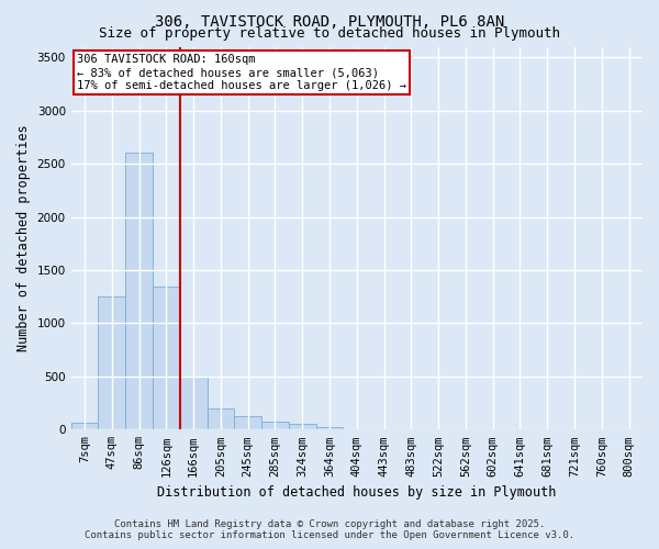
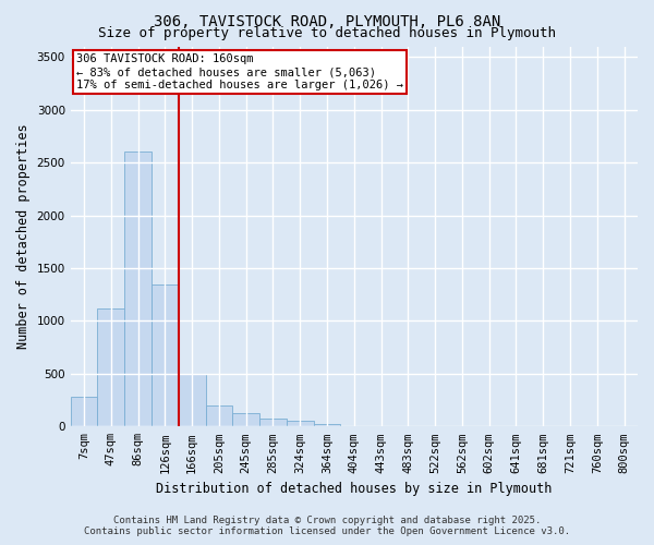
7sqm: 60 -> 280
47sqm: 1250 -> 1120
